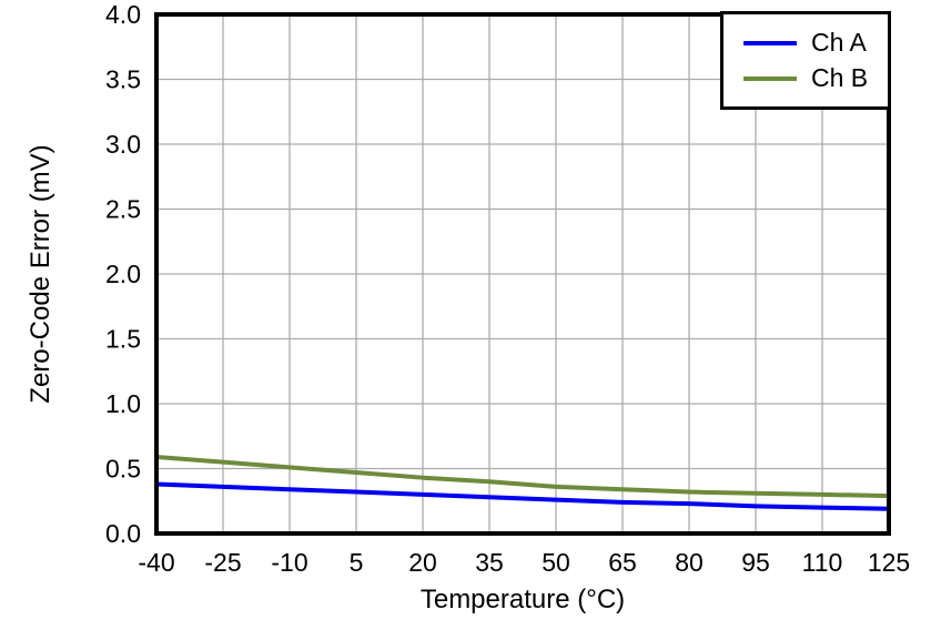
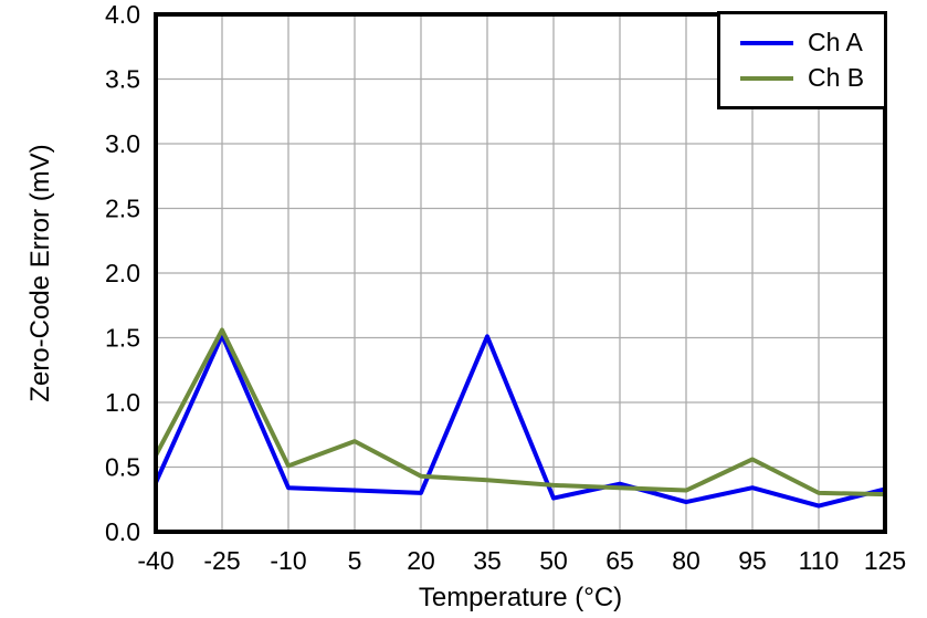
Ch A/-25: 0.36 -> 1.52
Ch B/-25: 0.55 -> 1.56
Ch B/5: 0.47 -> 0.70
Ch A/35: 0.28 -> 1.51
Ch A/65: 0.24 -> 0.37
Ch A/95: 0.21 -> 0.34
Ch B/95: 0.31 -> 0.56
Ch A/125: 0.19 -> 0.33
